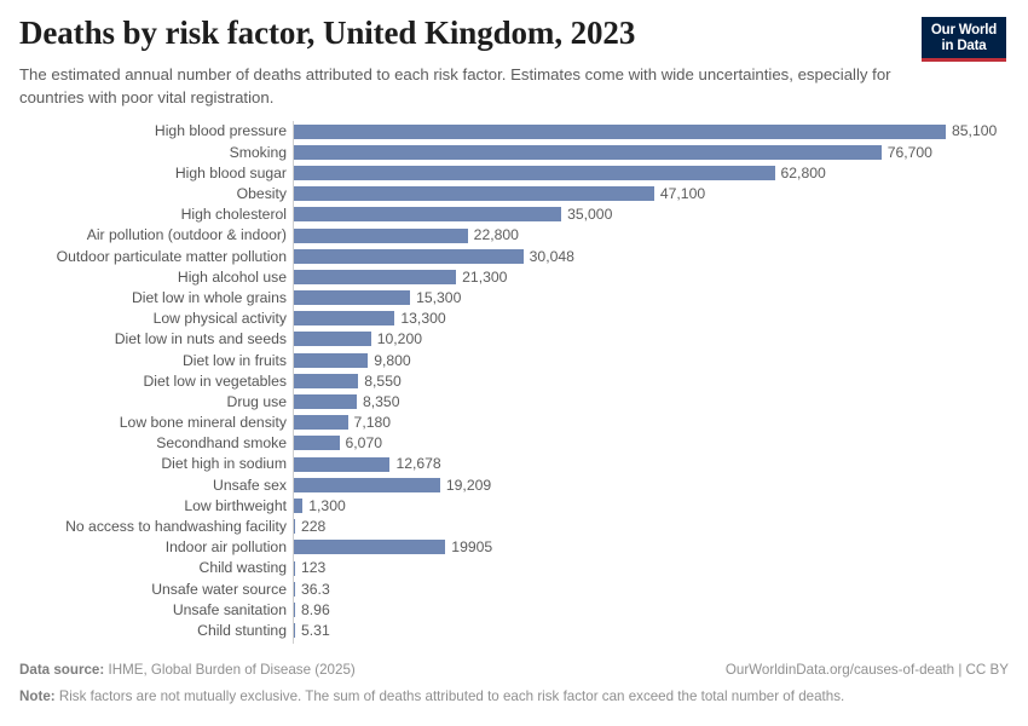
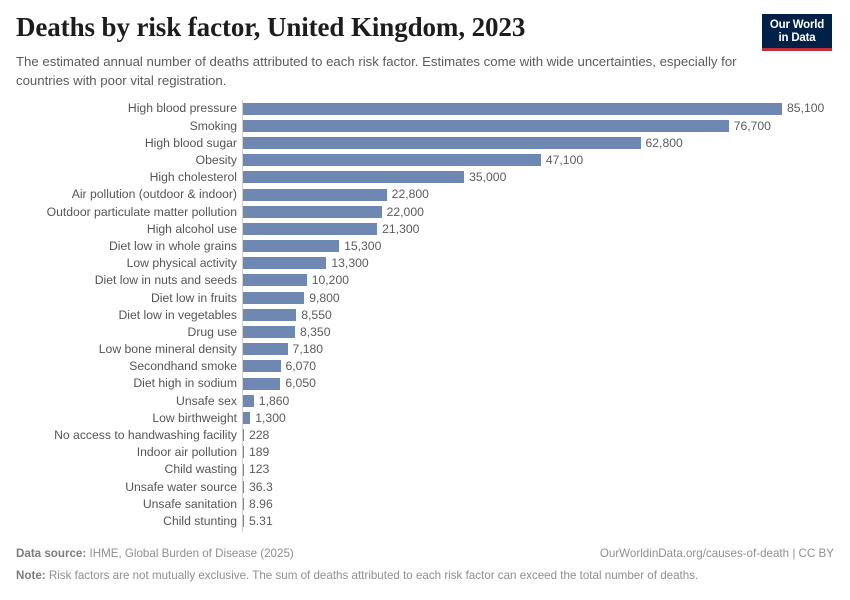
Outdoor particulate matter pollution: 30,048 -> 22,000
Diet high in sodium: 12,678 -> 6,050
Unsafe sex: 19,209 -> 1,860
Indoor air pollution: 19905 -> 189
